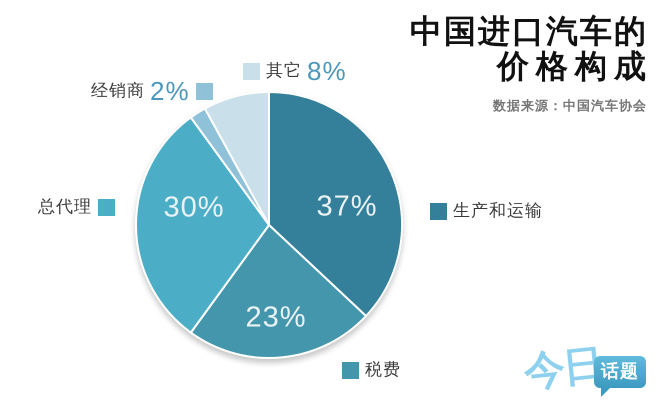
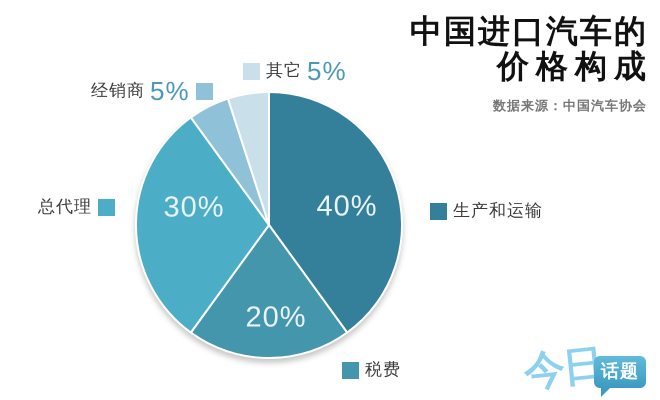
生产和运输: 37% -> 40%
税费: 23% -> 20%
经销商: 2% -> 5%
其它: 8% -> 5%
